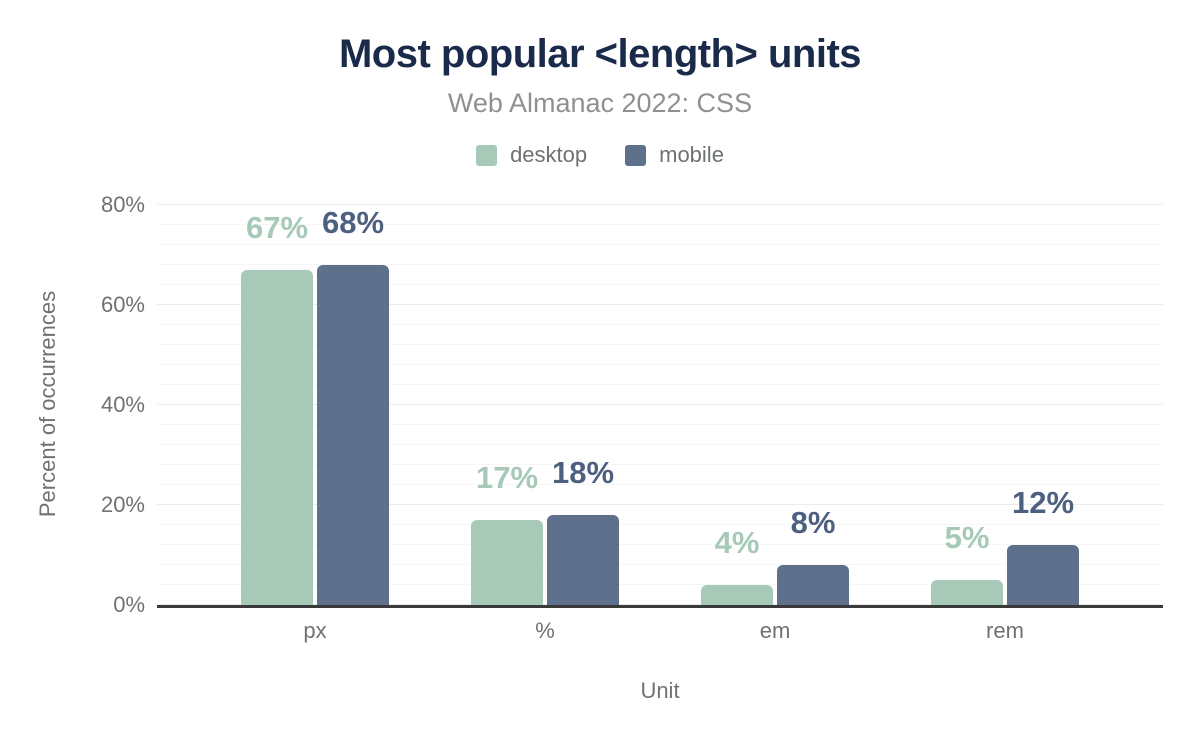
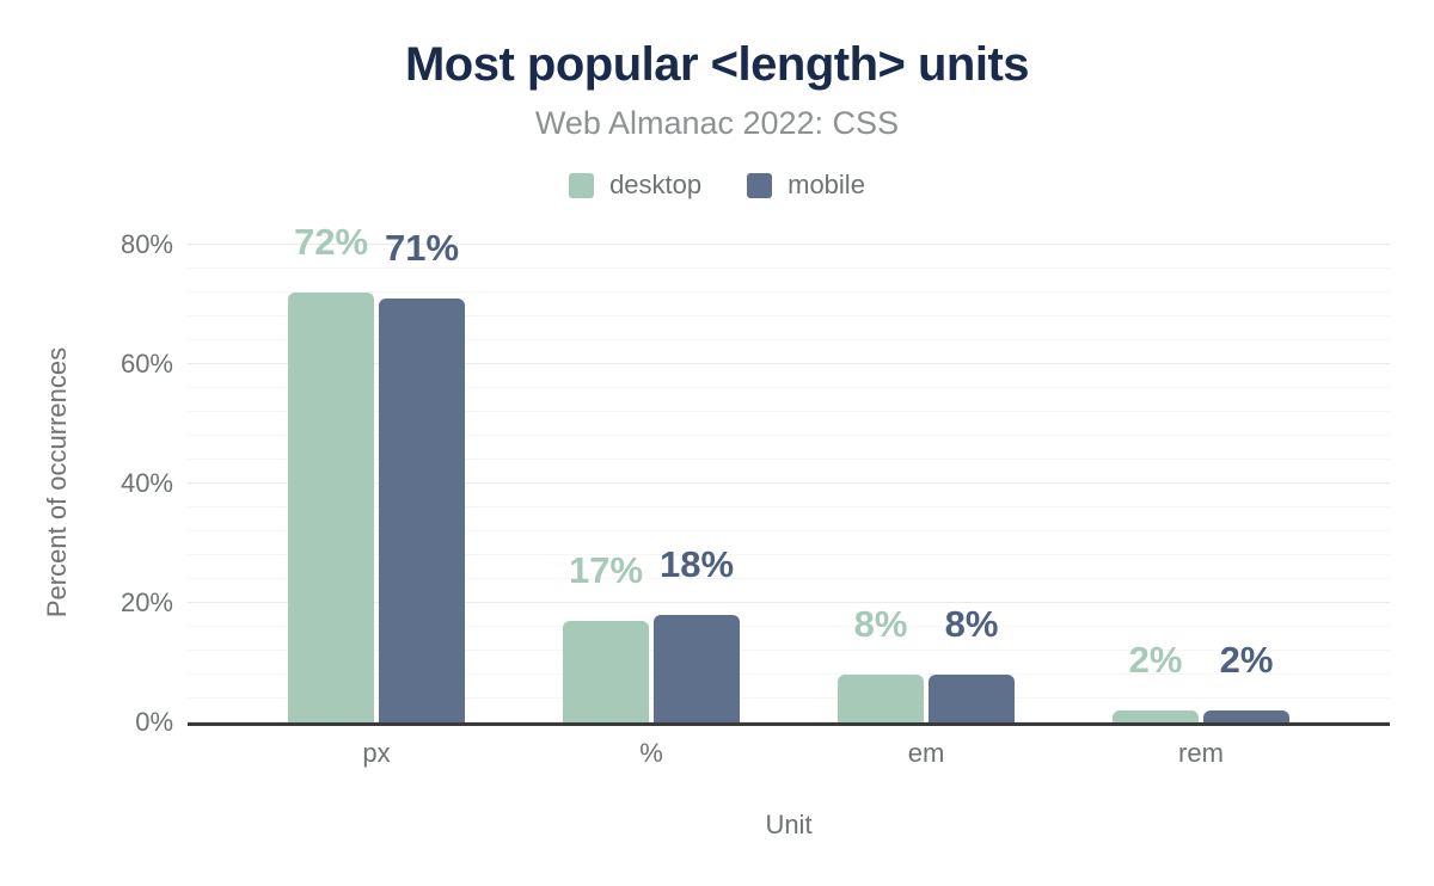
desktop/px: 67% -> 72%
mobile/px: 68% -> 71%
desktop/em: 4% -> 8%
desktop/rem: 5% -> 2%
mobile/rem: 12% -> 2%
